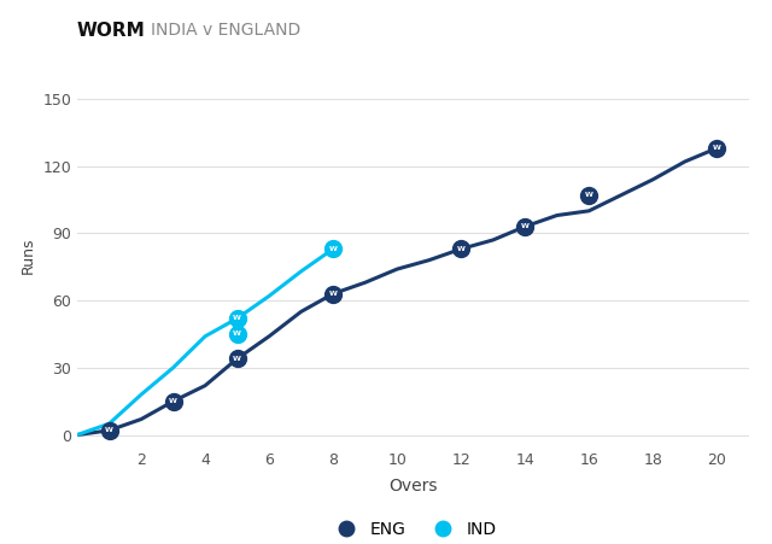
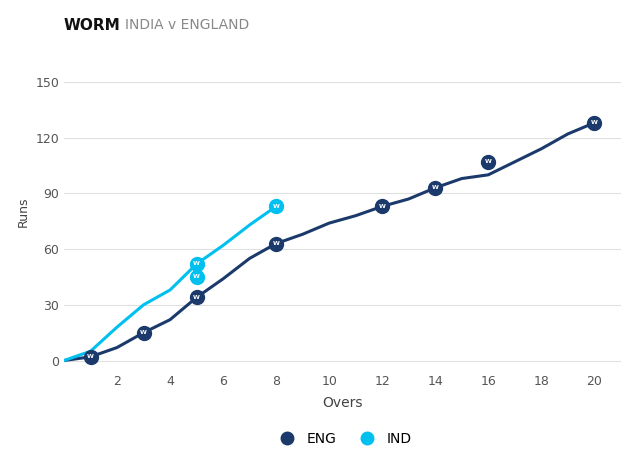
IND/4: 44 -> 38
